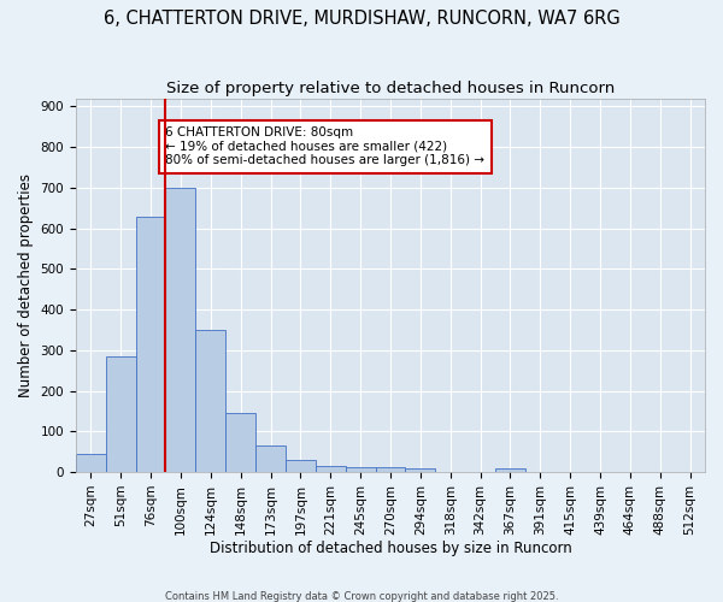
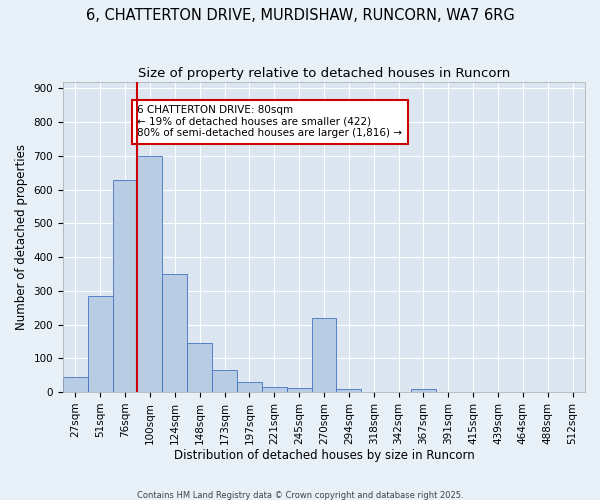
270sqm: 12 -> 220
